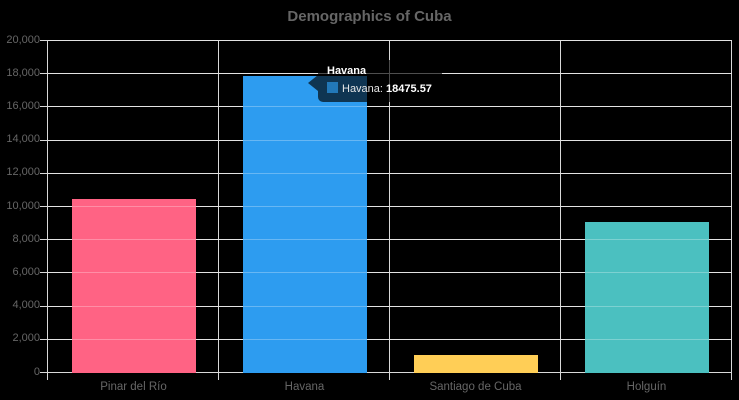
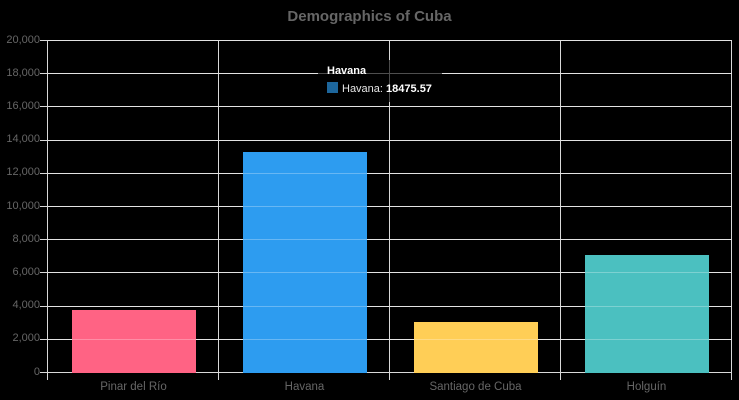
Pinar del Río: 10500 -> 3800
Havana: 17900 -> 13300
Santiago de Cuba: 1100 -> 3100
Holguín: 9100 -> 7100
